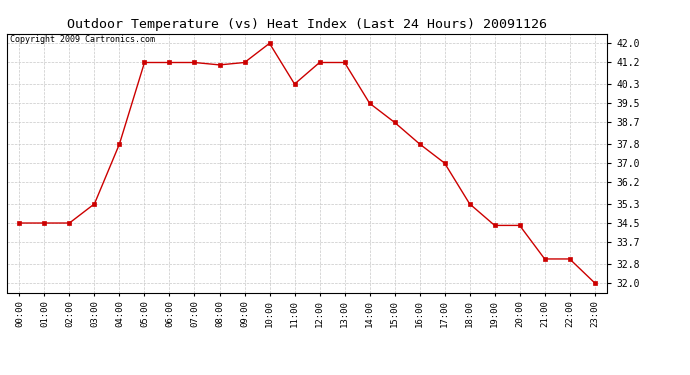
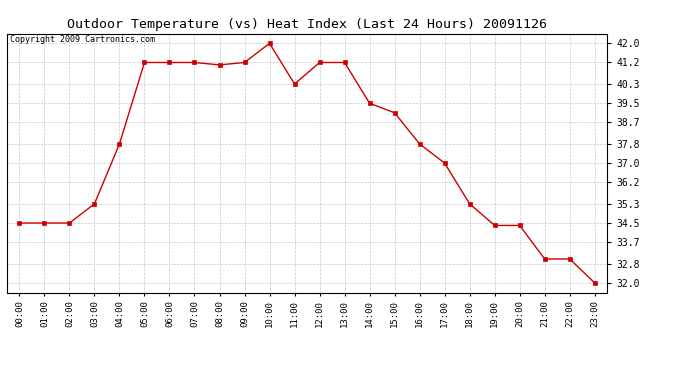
15:00: 38.7 -> 39.1
